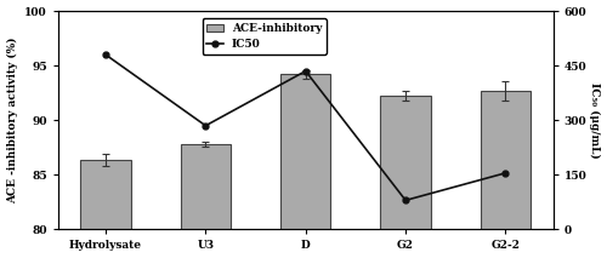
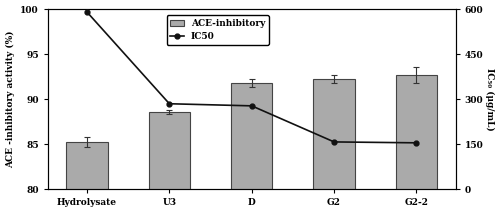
ACE-inhibitory/Hydrolysate: 86.4 -> 85.3
IC50/Hydrolysate: 480 -> 590
ACE-inhibitory/U3: 87.8 -> 88.6
ACE-inhibitory/D: 94.2 -> 91.8
IC50/D: 435 -> 278
IC50/G2: 80 -> 158
